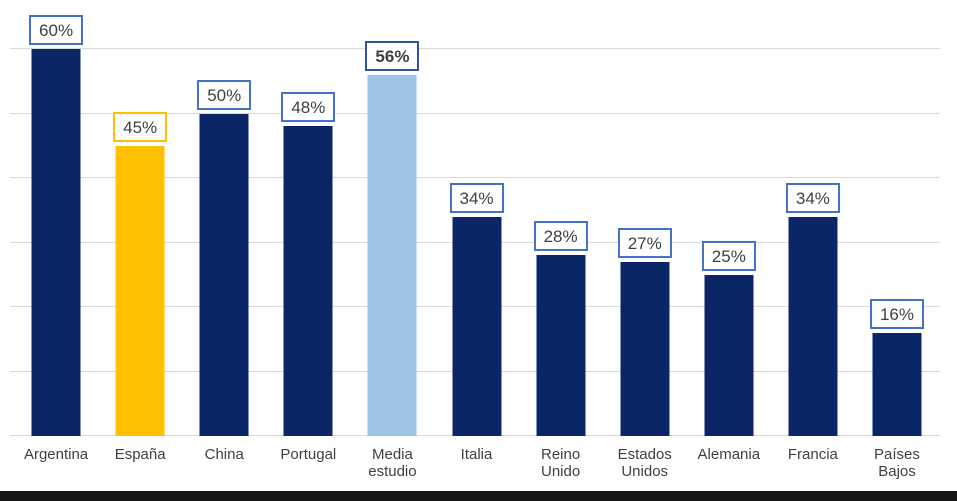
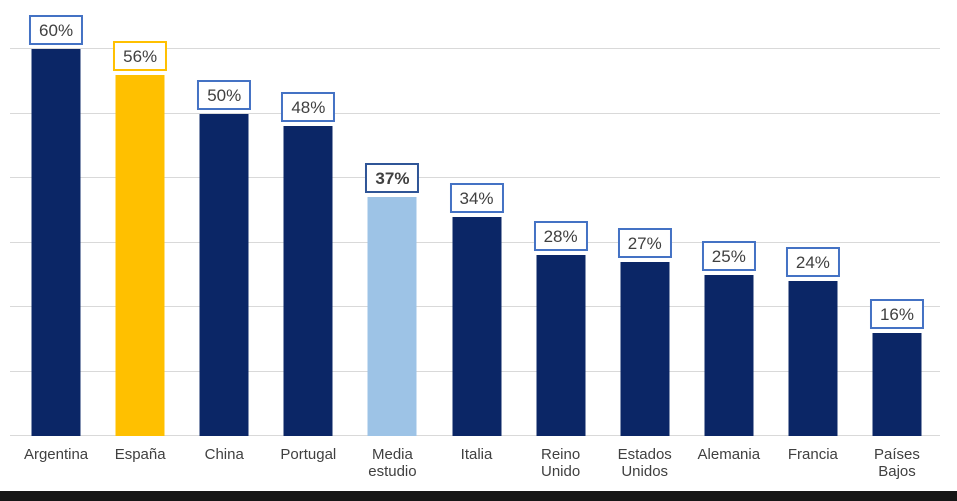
España: 45% -> 56%
Media estudio: 56% -> 37%
Francia: 34% -> 24%
